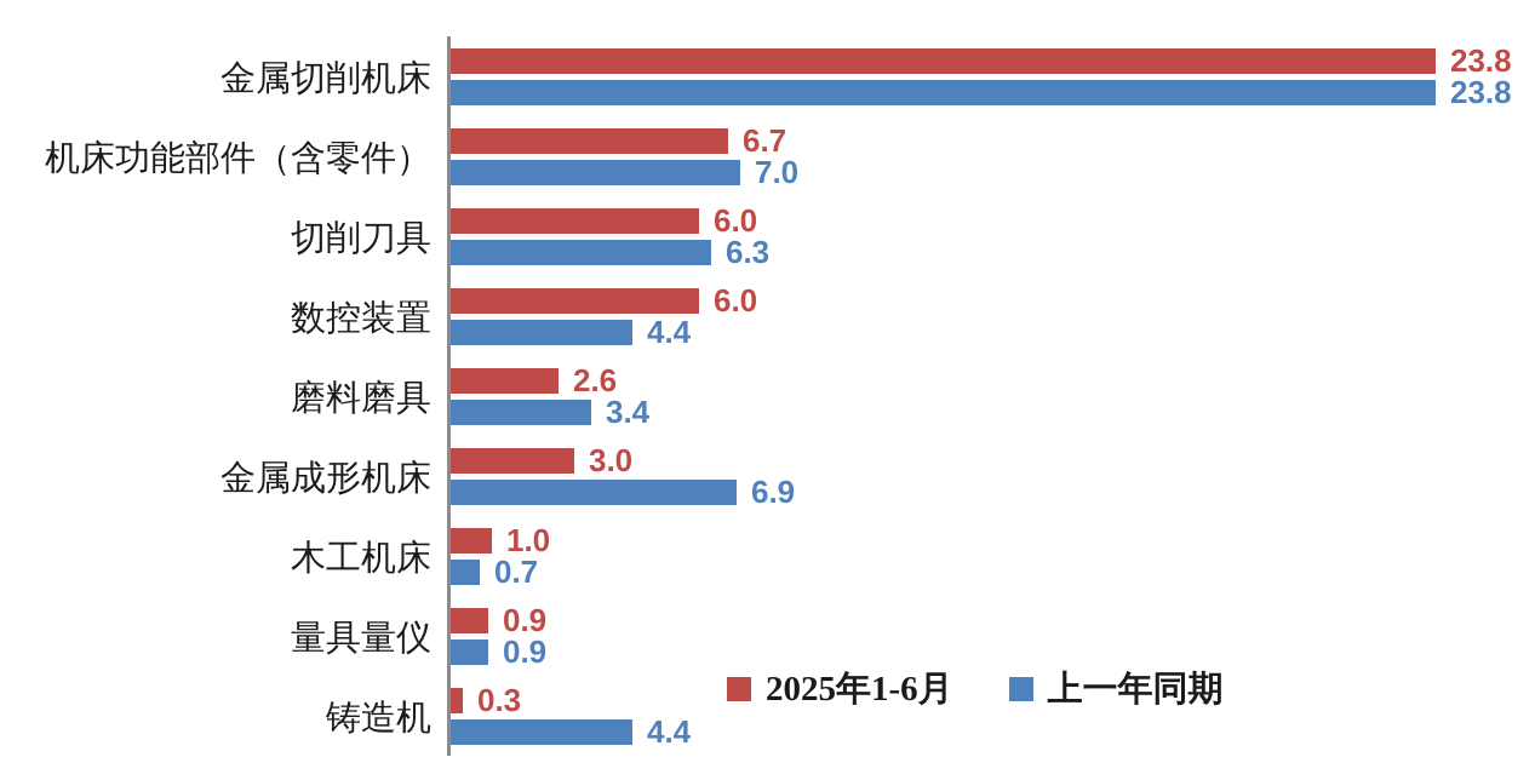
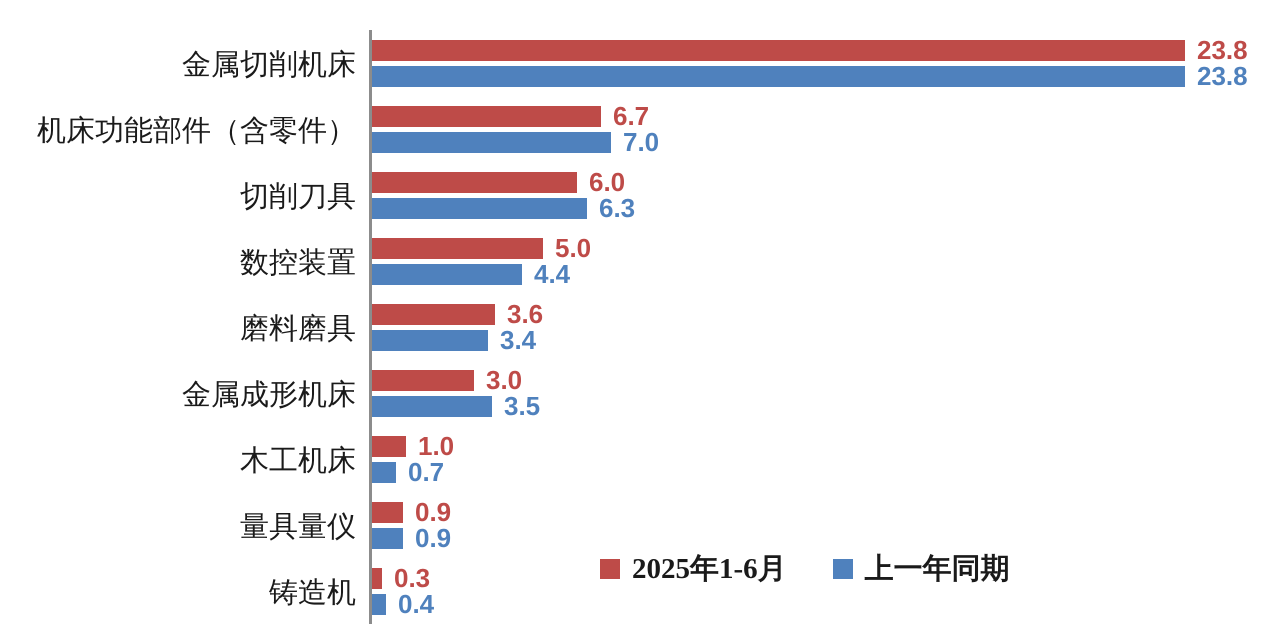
2025年1-6月/数控装置: 6.0 -> 5.0
2025年1-6月/磨料磨具: 2.6 -> 3.6
上一年同期/金属成形机床: 6.9 -> 3.5
上一年同期/铸造机: 4.4 -> 0.4
